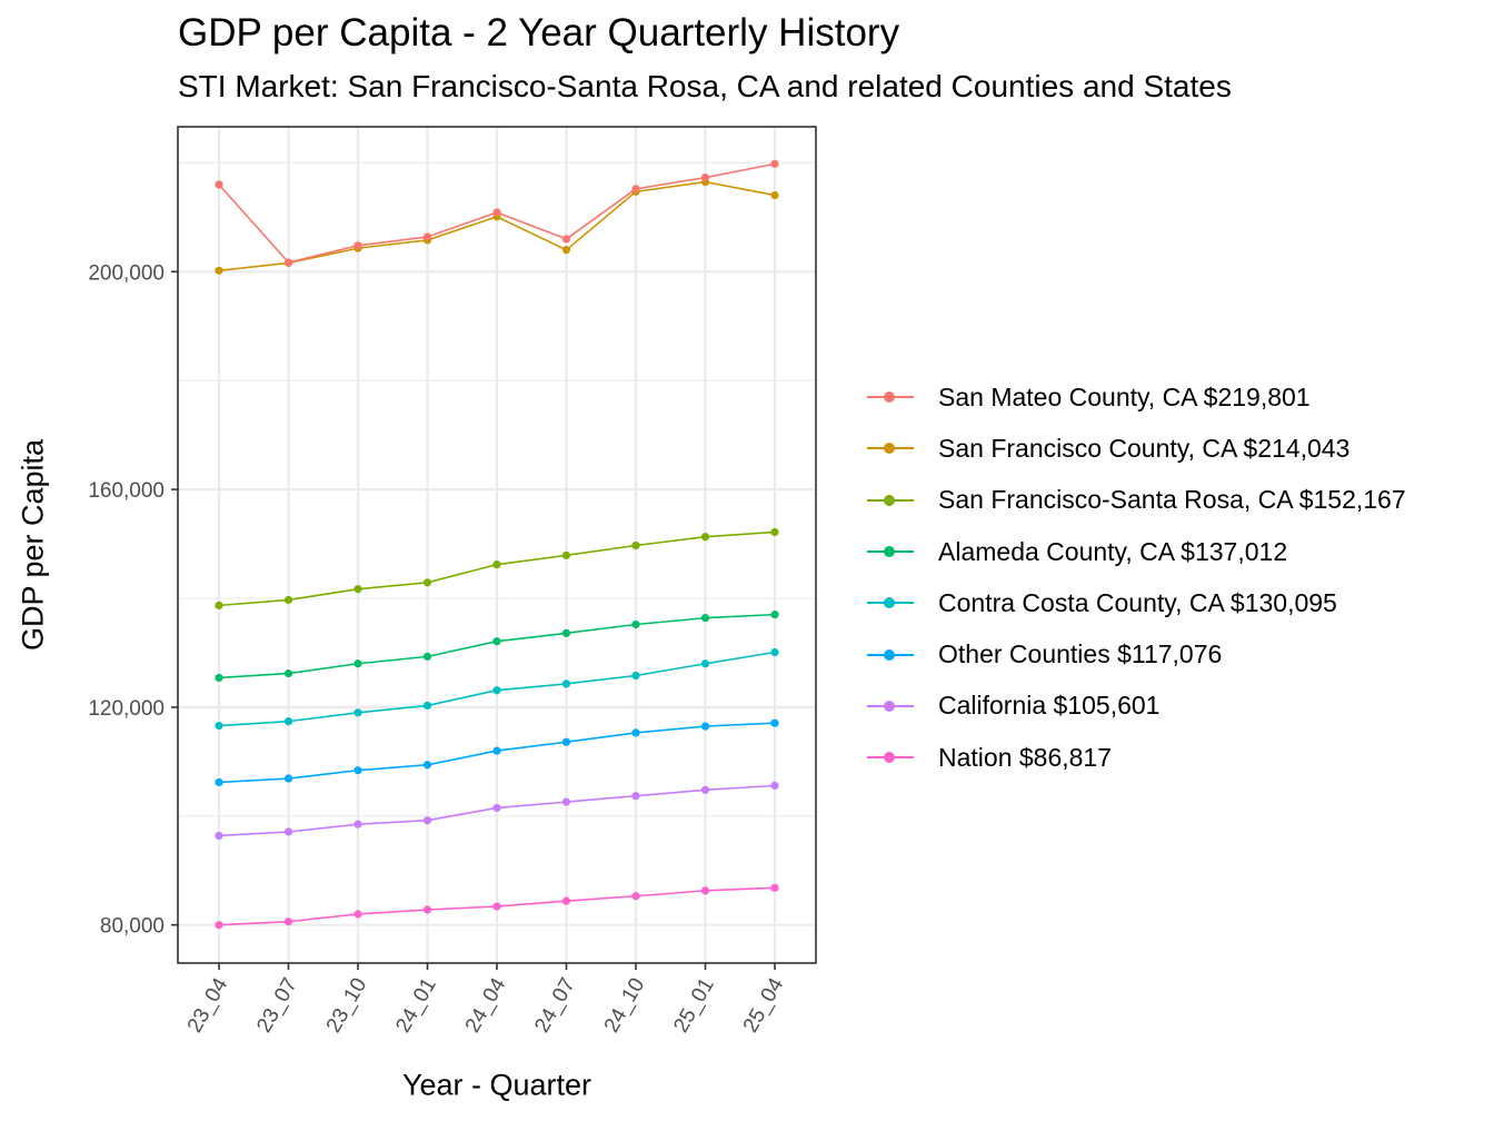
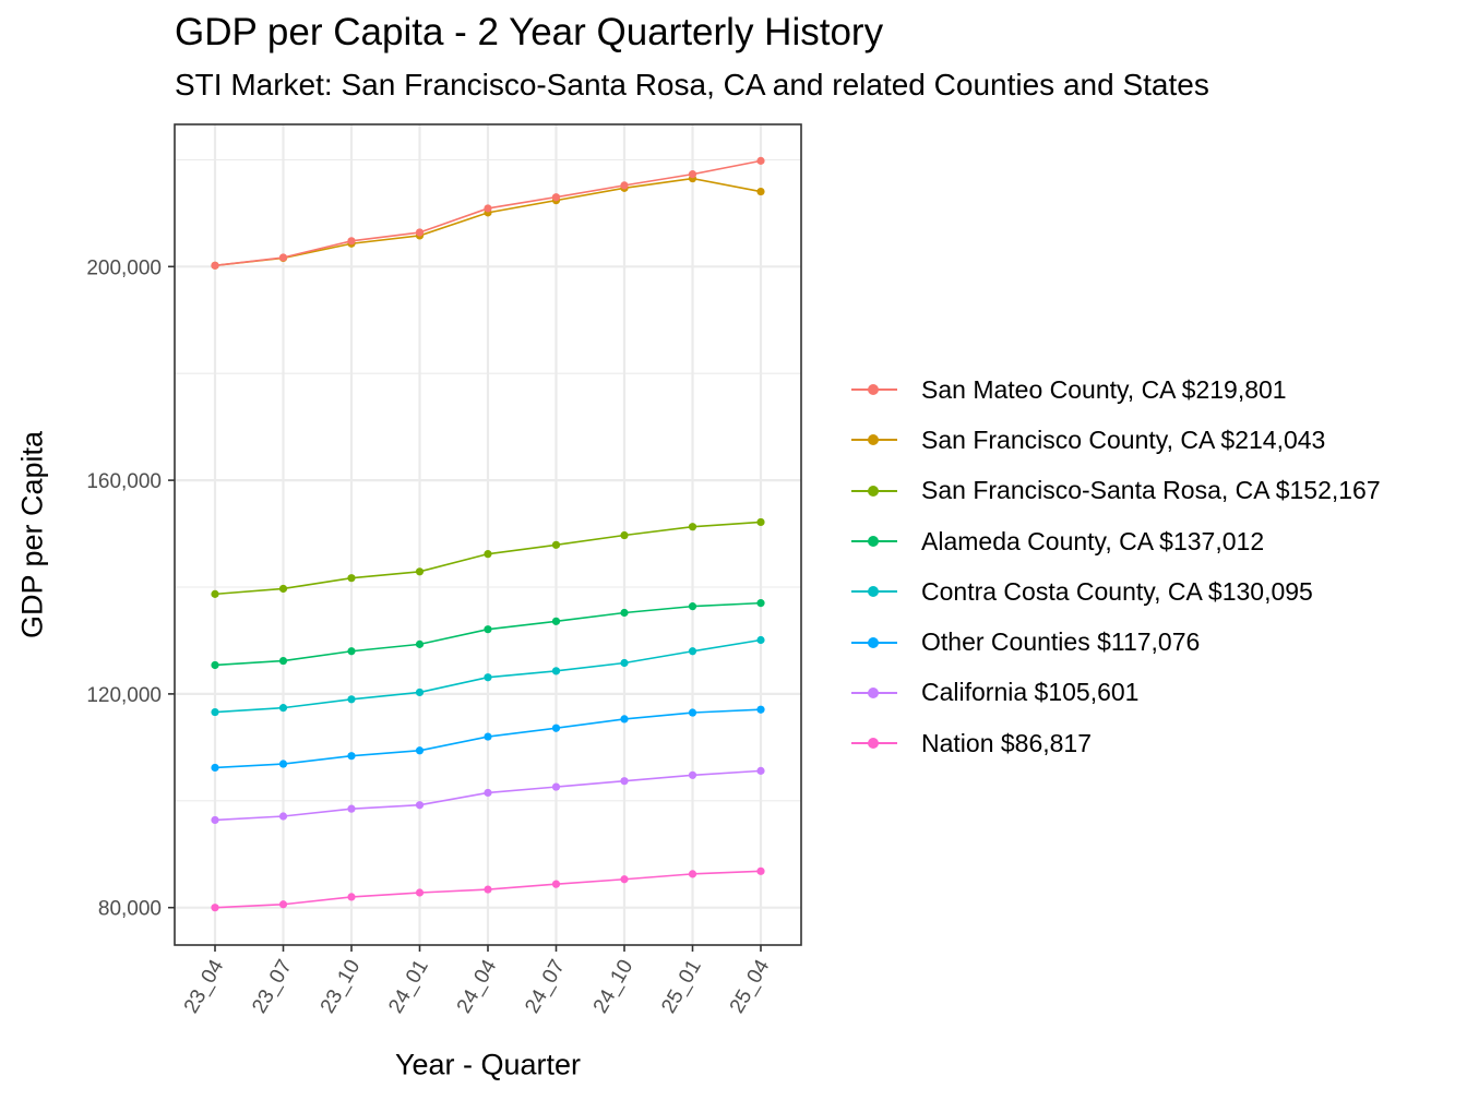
San Mateo County, CA $219,801/23_04: 216000 -> 200000
San Mateo County, CA $219,801/24_07: 206000 -> 213000
San Francisco County, CA $214,043/24_07: 204000 -> 212000
